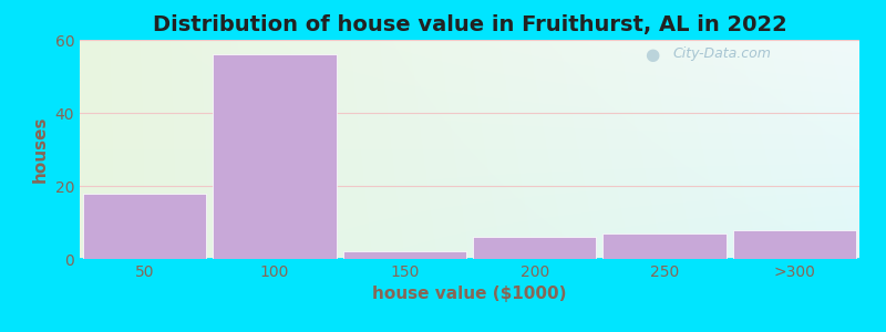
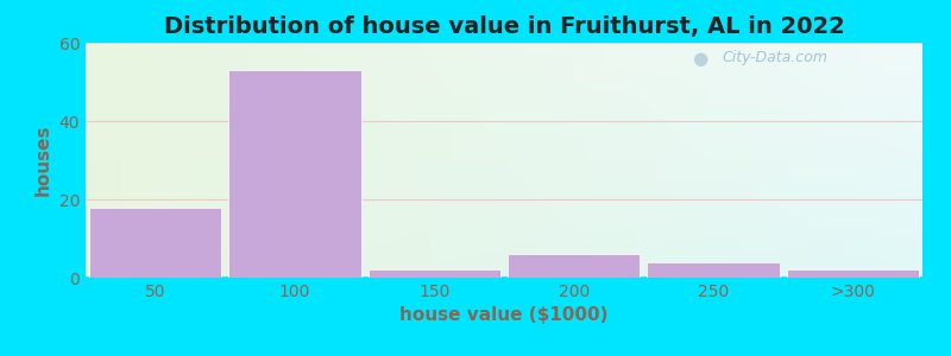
100: 56 -> 53
250: 7 -> 4
>300: 8 -> 2
